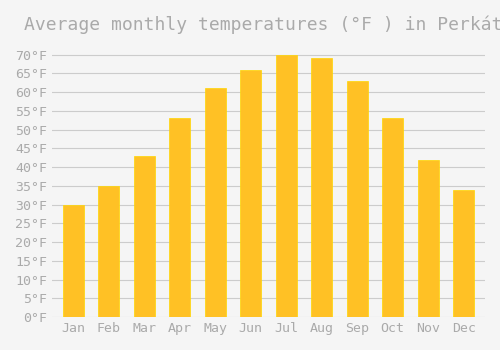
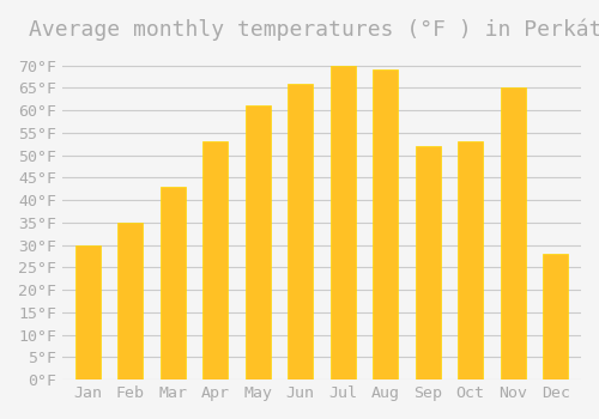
Sep: 63°F -> 52°F
Nov: 42°F -> 65°F
Dec: 34°F -> 28°F
